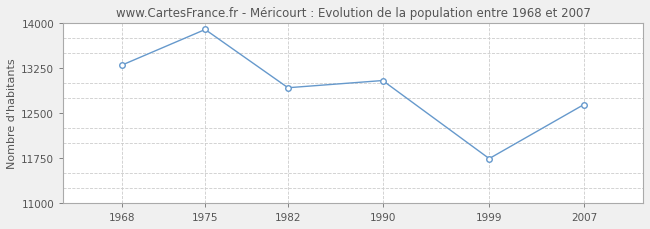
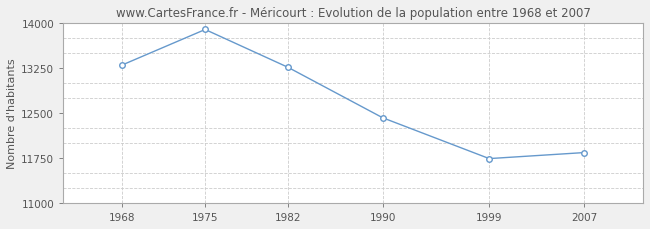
1982: 12920 -> 13260
1990: 13040 -> 12420
2007: 12640 -> 11840
